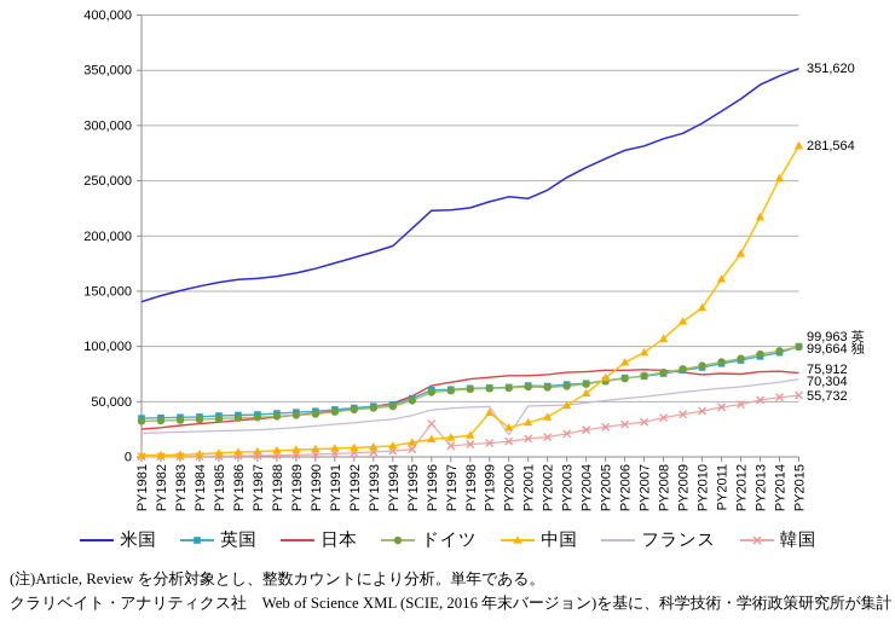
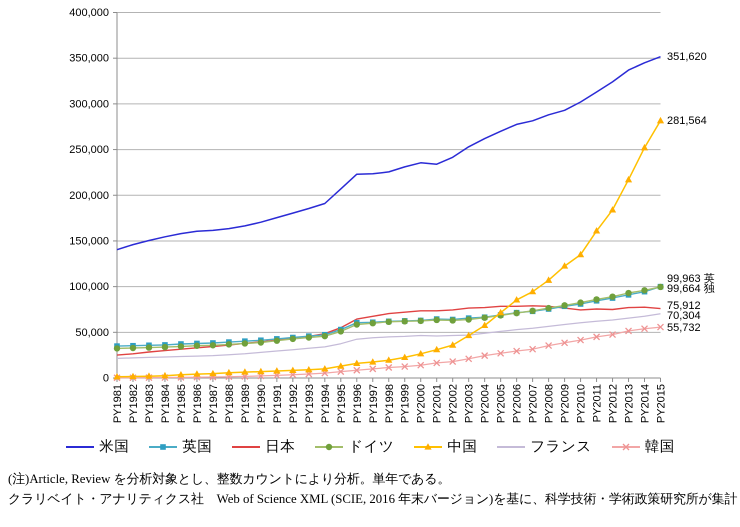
韓国/PY1996: 30000 -> 10000
中国/PY1999: 40000 -> 20000
フランス/PY2000: 20000 -> 50000
